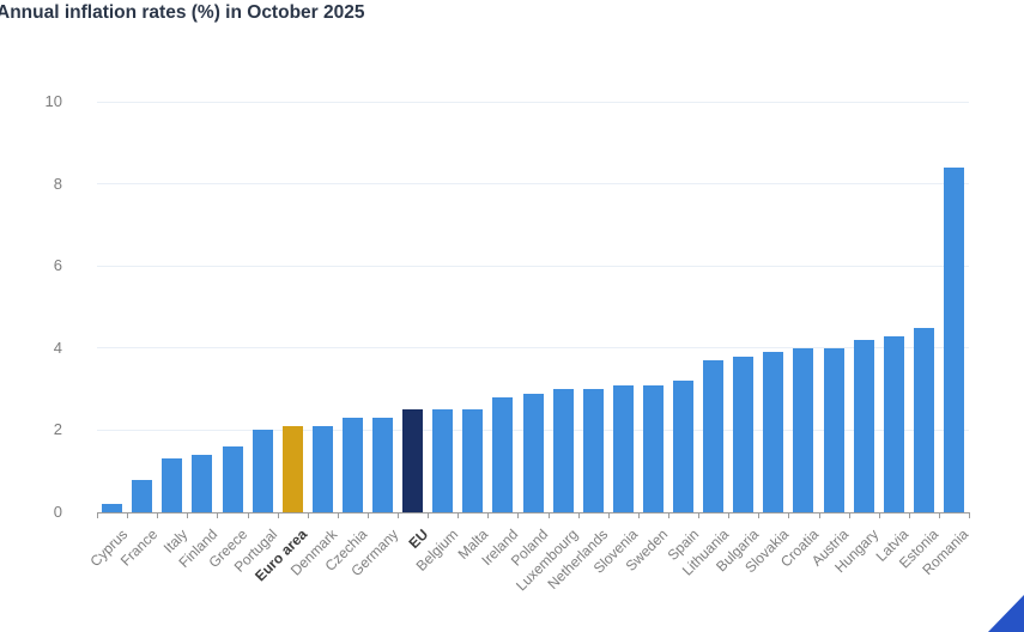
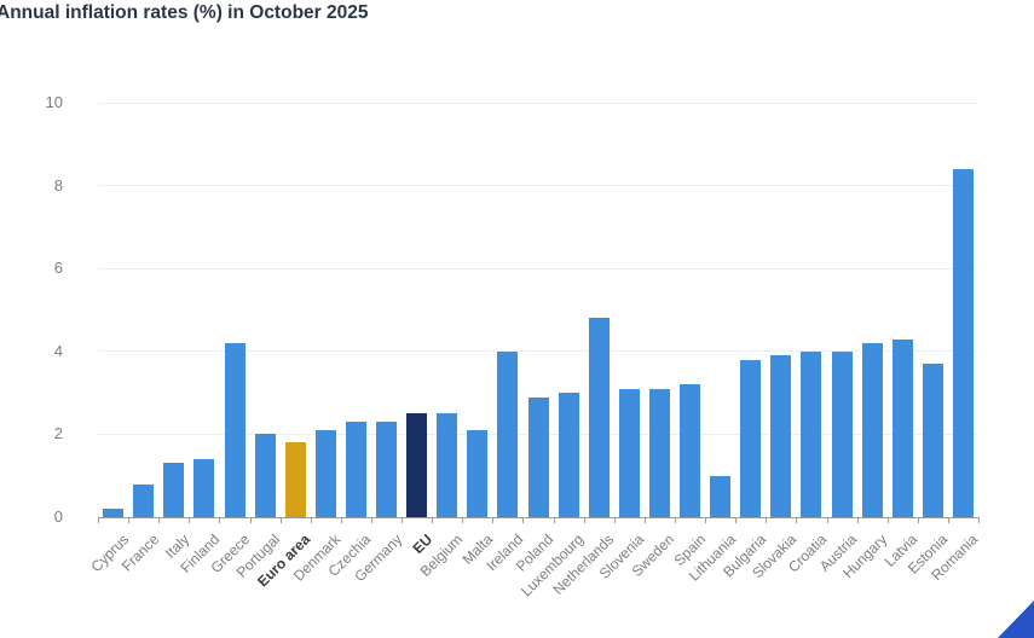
Greece: 1.6 -> 4.2
Euro area: 2.1 -> 1.8
Malta: 2.5 -> 2.1
Ireland: 2.8 -> 4.0
Netherlands: 3.0 -> 4.8
Lithuania: 3.7 -> 1.0
Estonia: 4.5 -> 3.7
